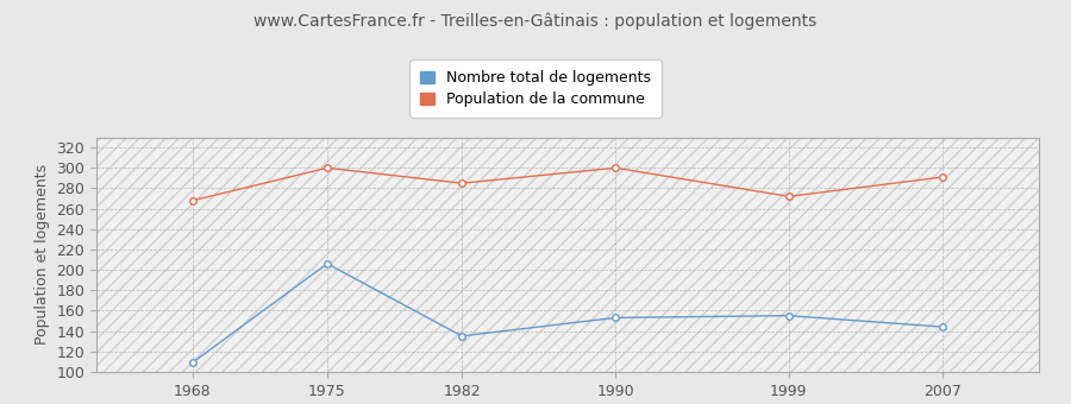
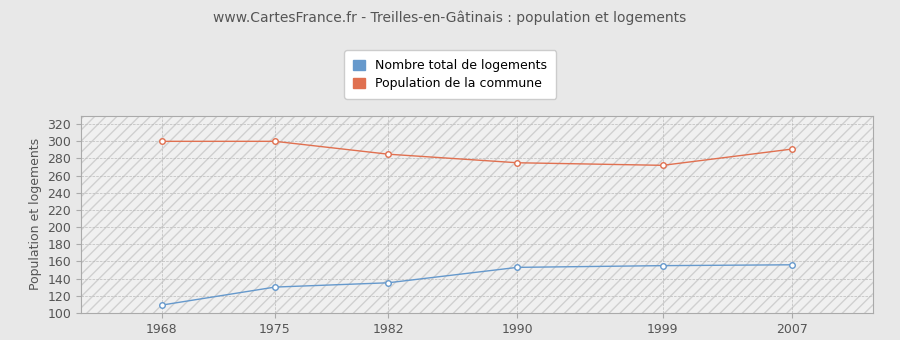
Population de la commune/1968: 268 -> 300
Nombre total de logements/1975: 206 -> 130
Population de la commune/1990: 300 -> 275
Nombre total de logements/2007: 144 -> 156
